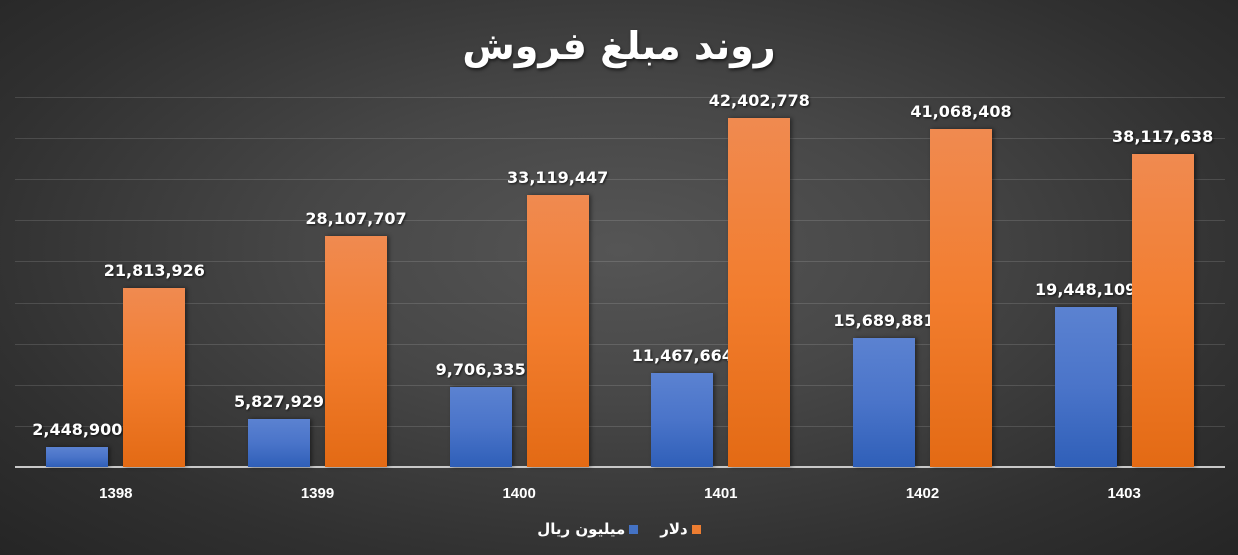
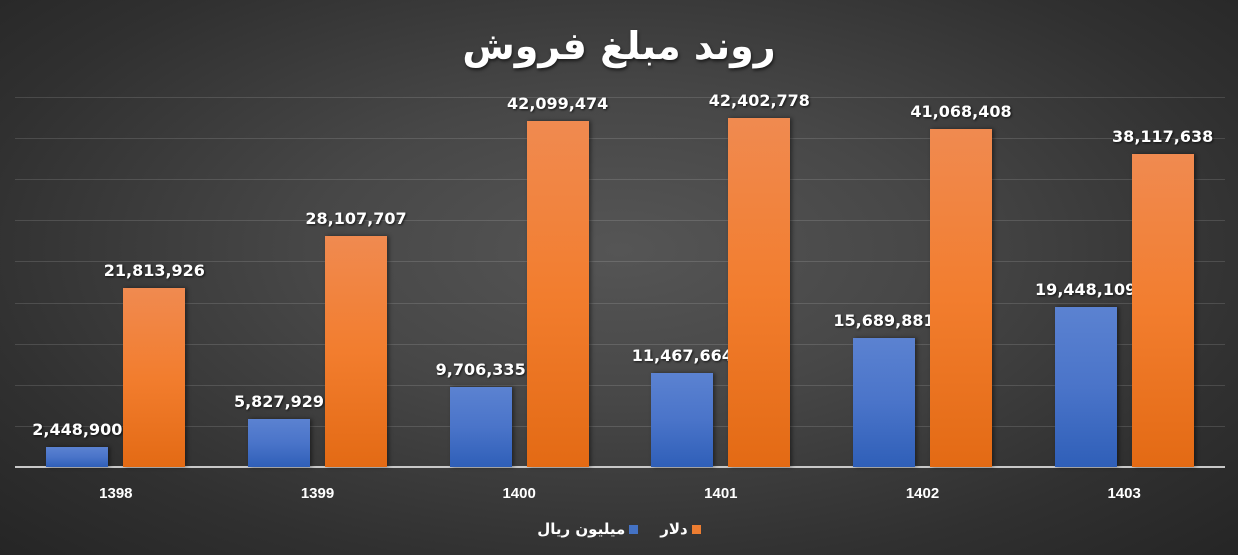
دلار/1400: 33,119,447 -> 42,099,474
